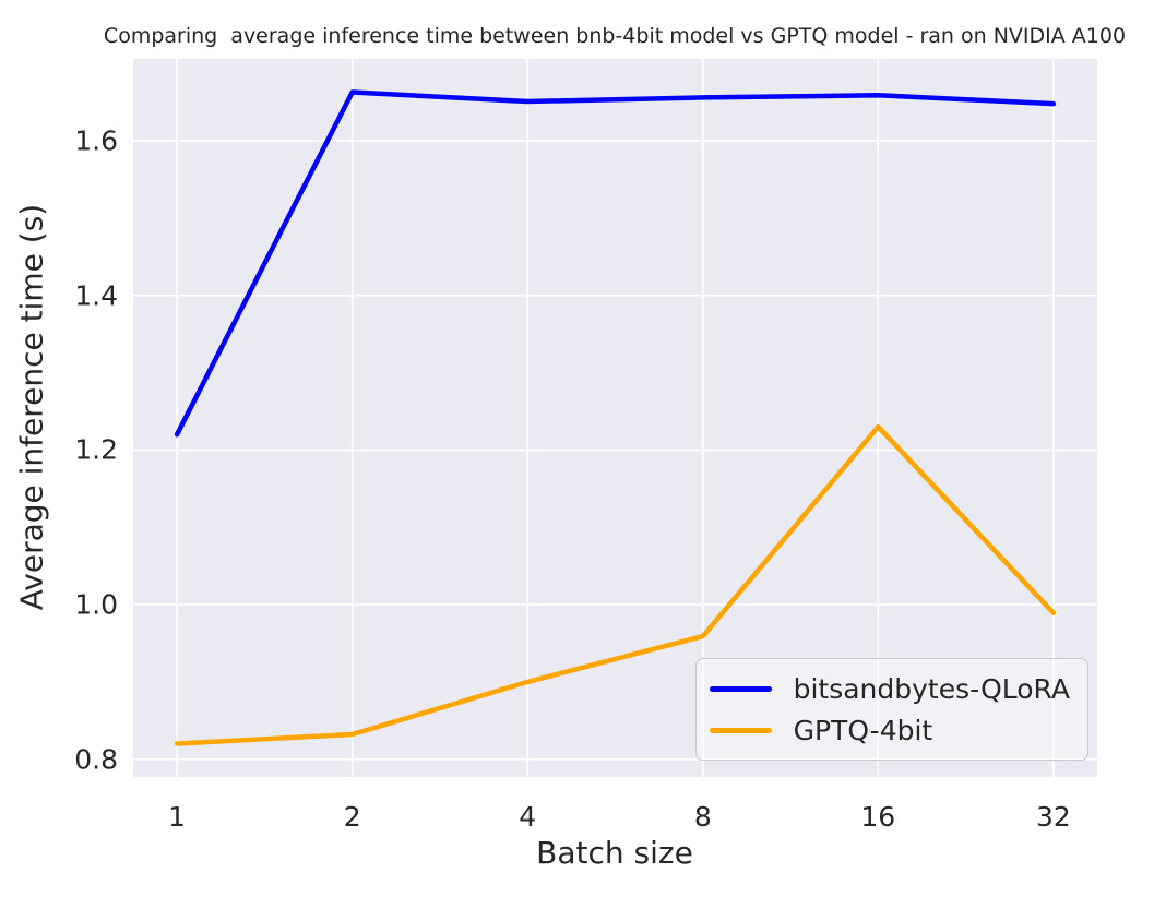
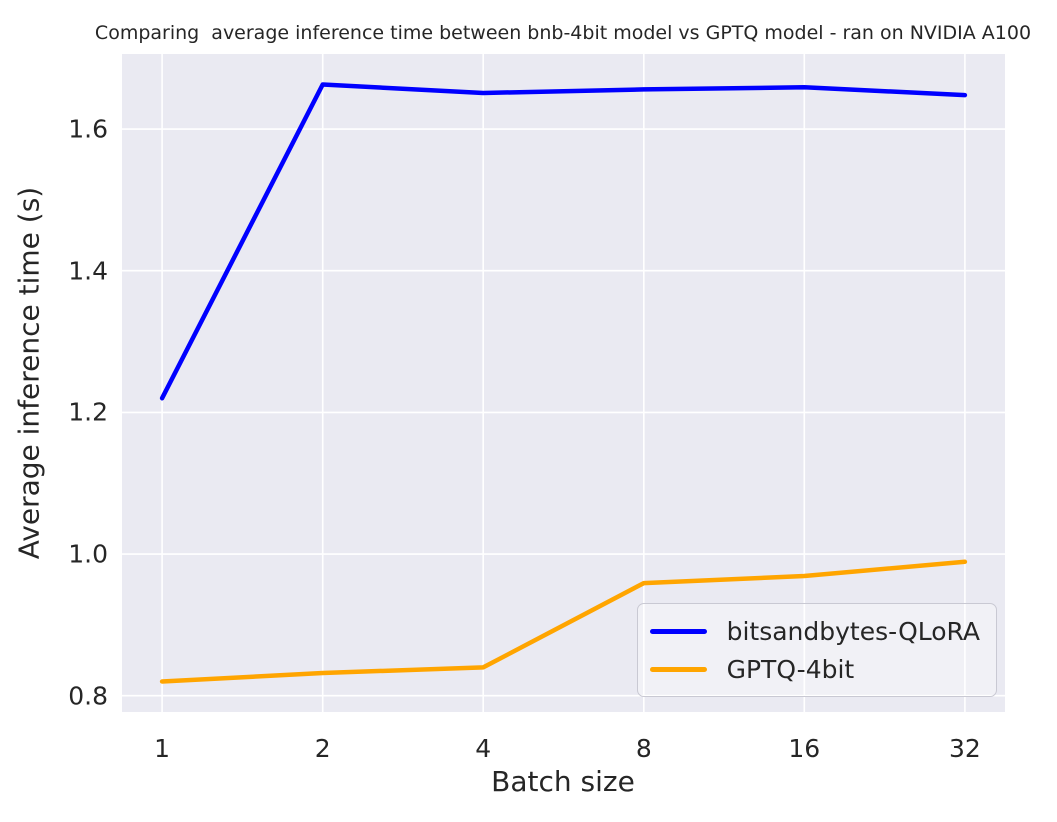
GPTQ-4bit/4: 0.90 -> 0.84
GPTQ-4bit/16: 1.23 -> 0.97
